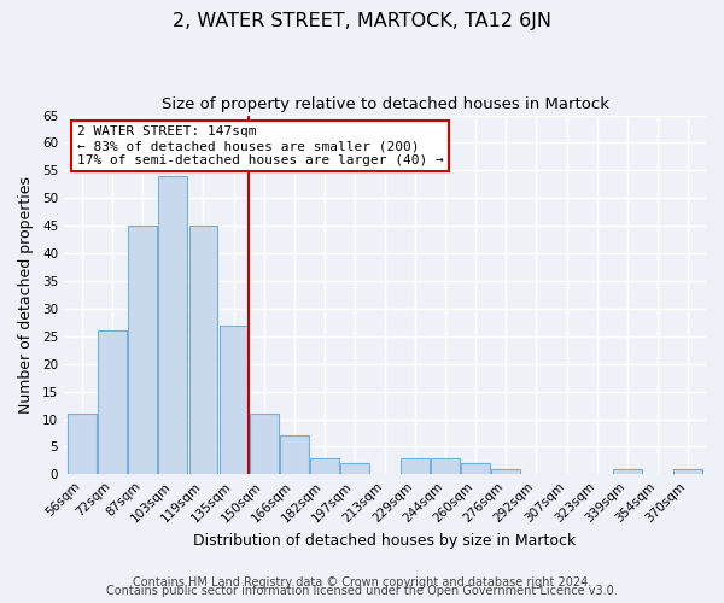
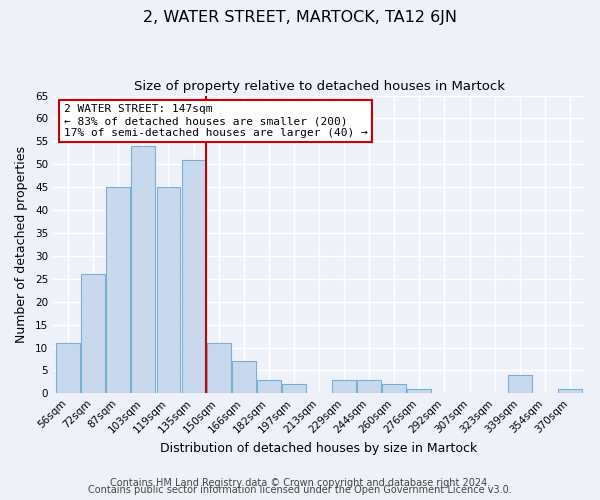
135sqm: 27 -> 51
339sqm: 1 -> 4
